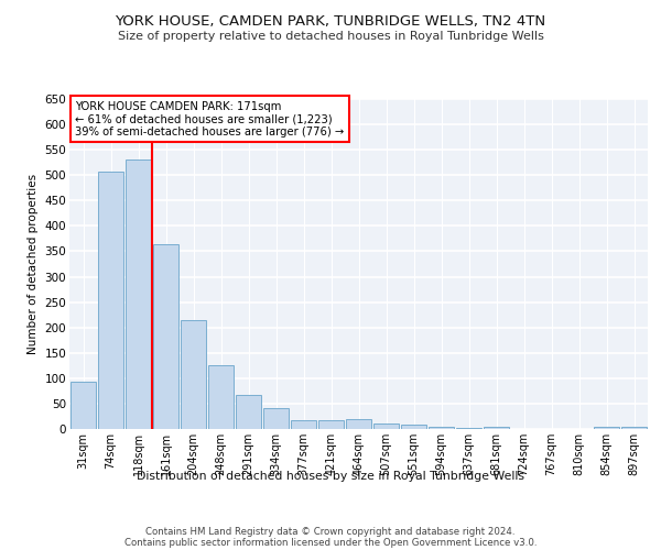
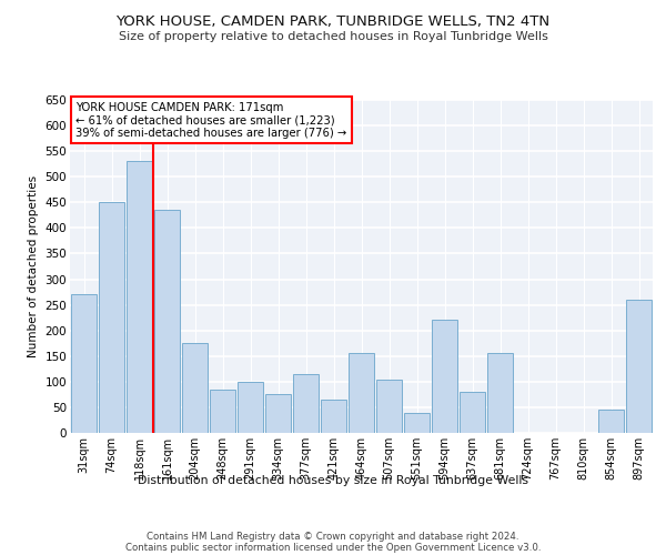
31sqm: 93 -> 270
74sqm: 507 -> 450
161sqm: 363 -> 435
204sqm: 215 -> 175
248sqm: 125 -> 85
291sqm: 68 -> 100
334sqm: 42 -> 75
377sqm: 17 -> 115
421sqm: 17 -> 65
464sqm: 19 -> 155
507sqm: 11 -> 105
551sqm: 9 -> 40
594sqm: 5 -> 220
637sqm: 2 -> 80
681sqm: 5 -> 155
854sqm: 4 -> 45
897sqm: 4 -> 260
